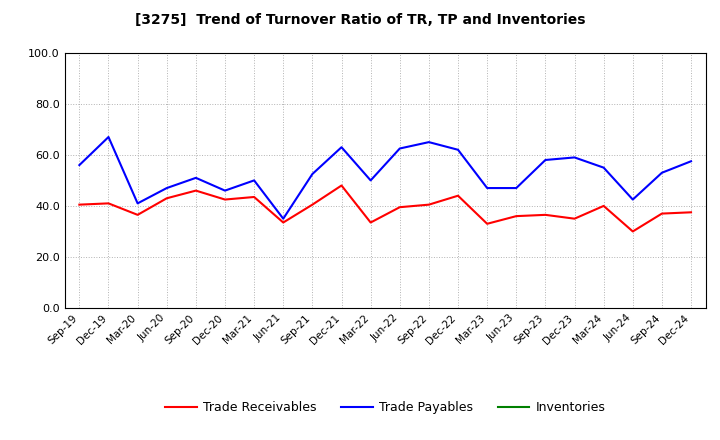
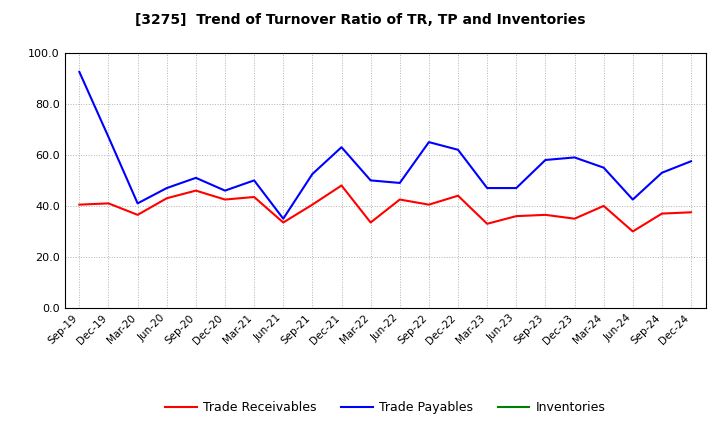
Trade Payables/Sep-19: 56.0 -> 92.5
Trade Receivables/Jun-22: 39.5 -> 42.5
Trade Payables/Jun-22: 62.5 -> 49.0
